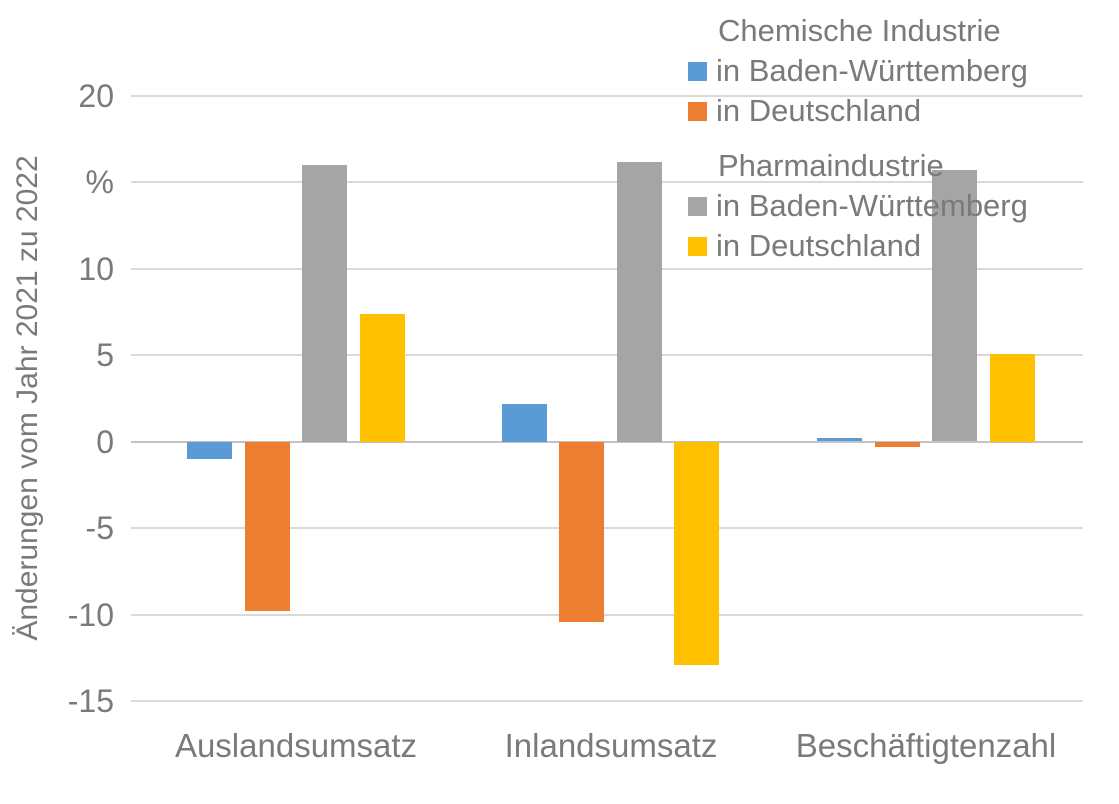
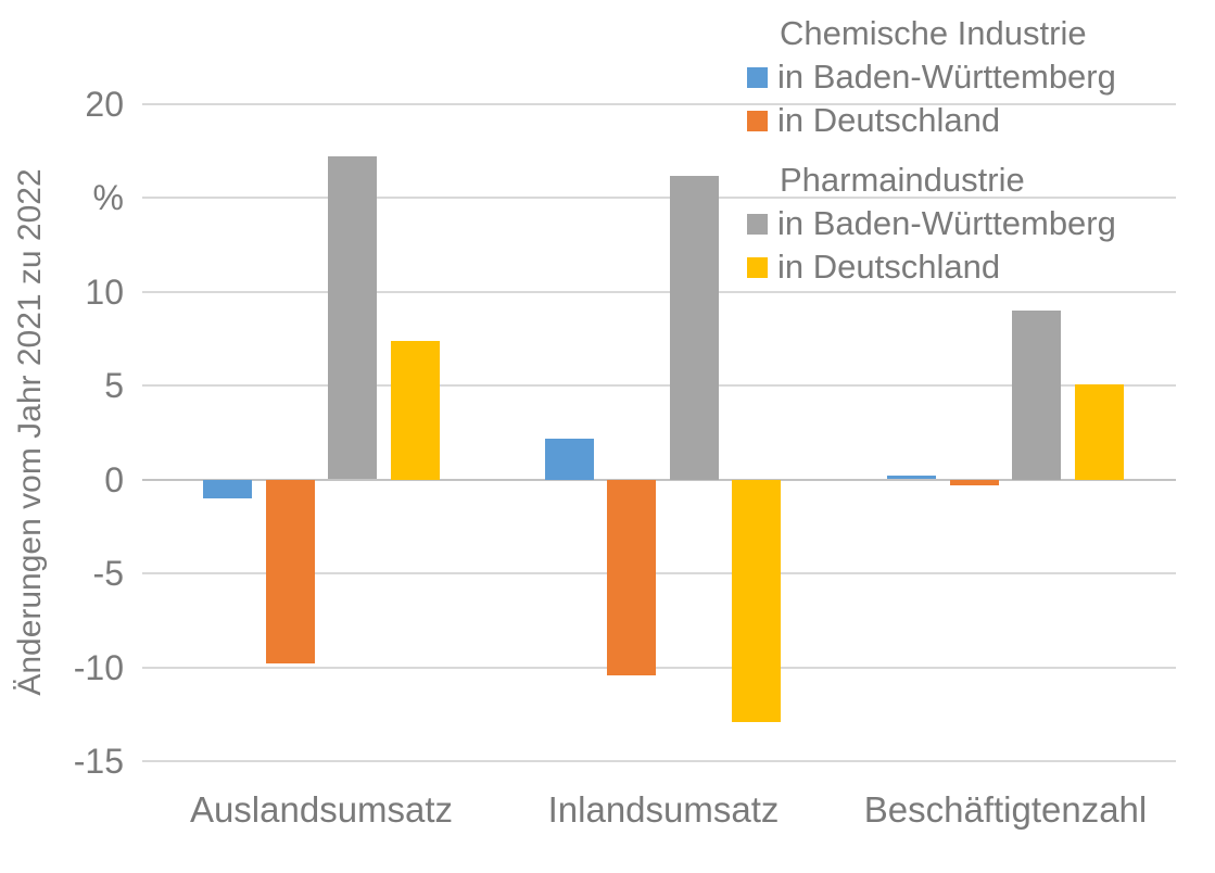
Pharmaindustrie in Baden-Württemberg/Auslandsumsatz: 16.0 -> 17.2
Pharmaindustrie in Baden-Württemberg/Beschäftigtenzahl: 15.7 -> 9.0
